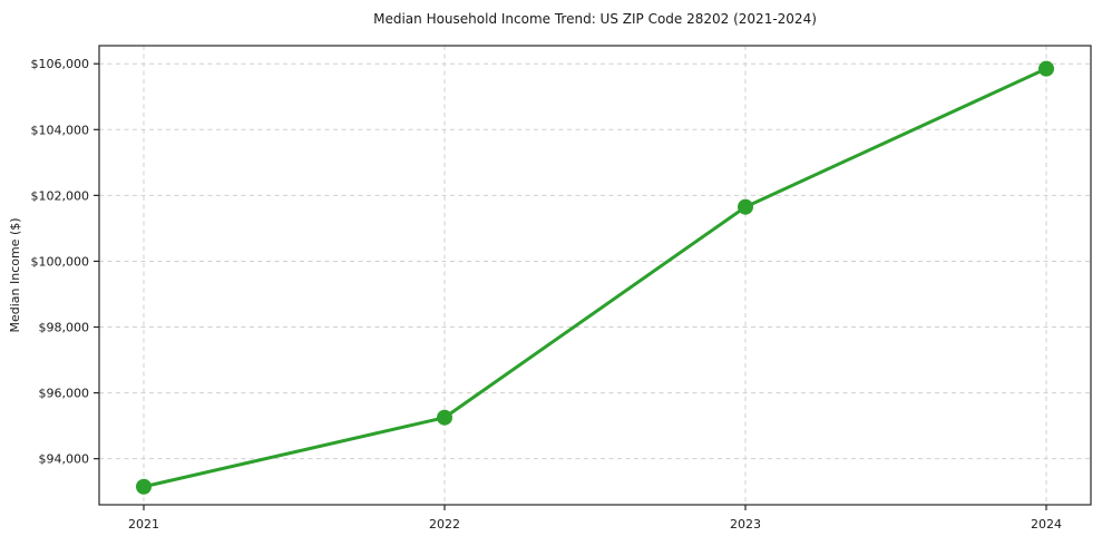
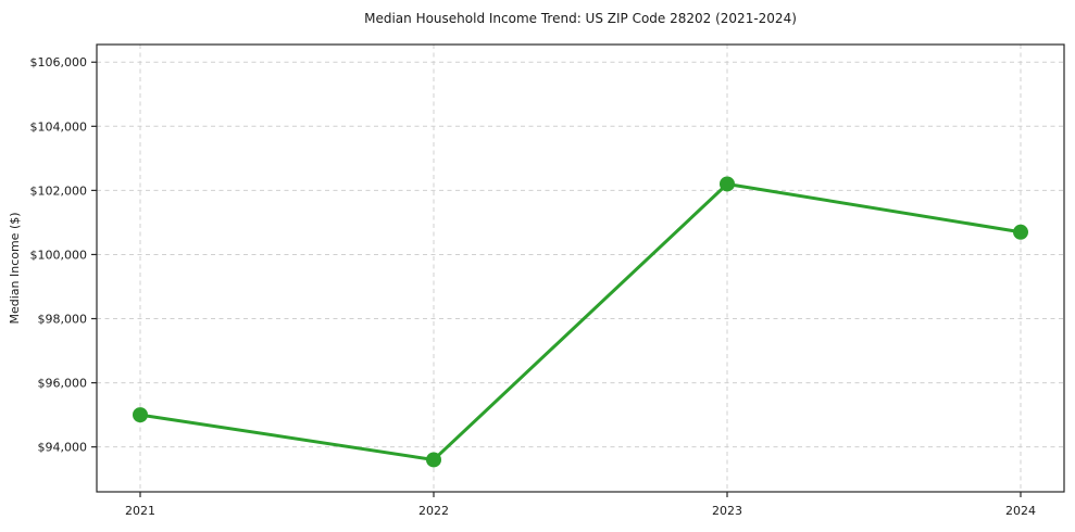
2021: $93200 -> $95000
2022: $95200 -> $93600
2023: $101600 -> $102200
2024: $105800 -> $100700
